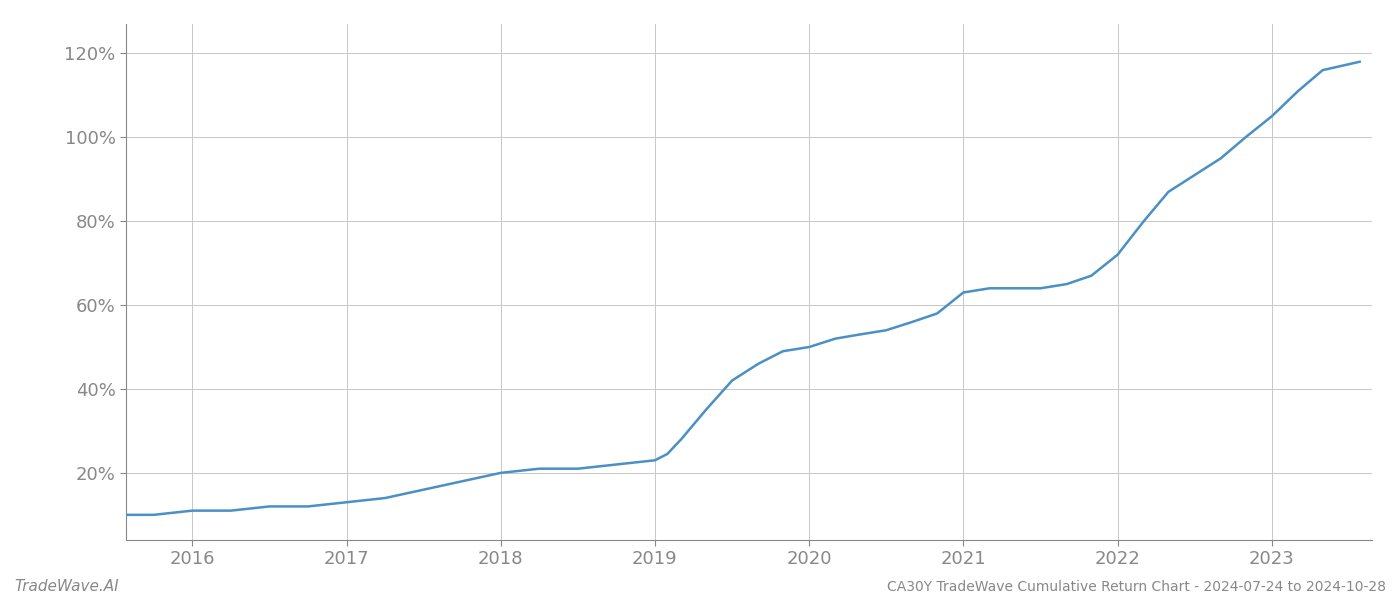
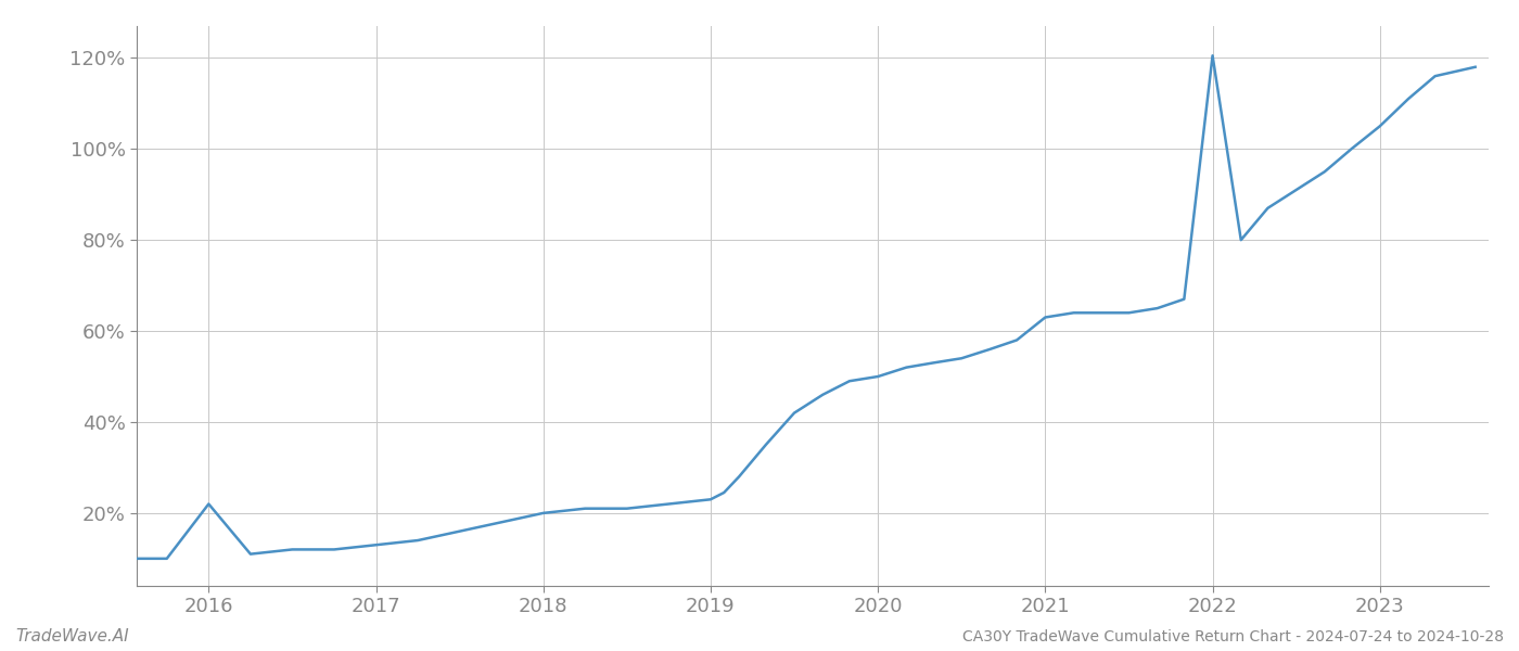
2016: 11.0% -> 22.0%
2022: 72.0% -> 120.5%
